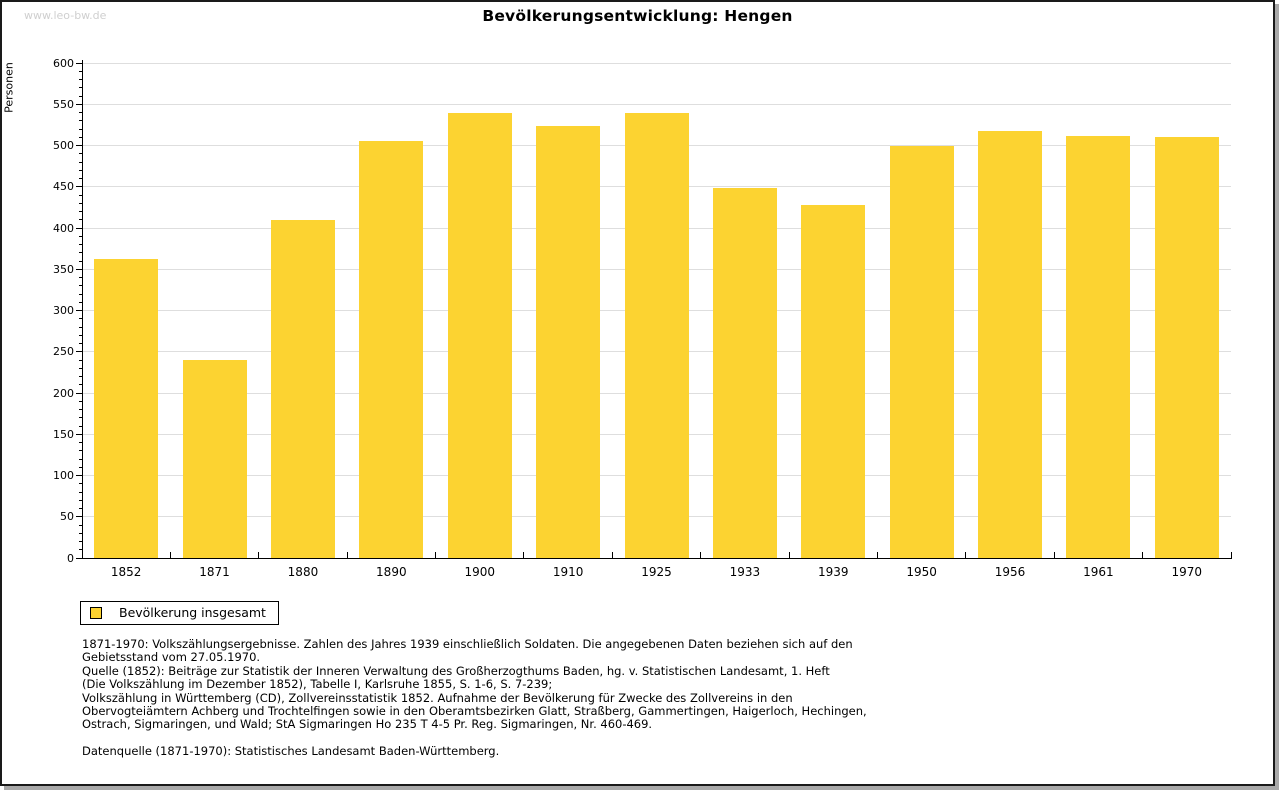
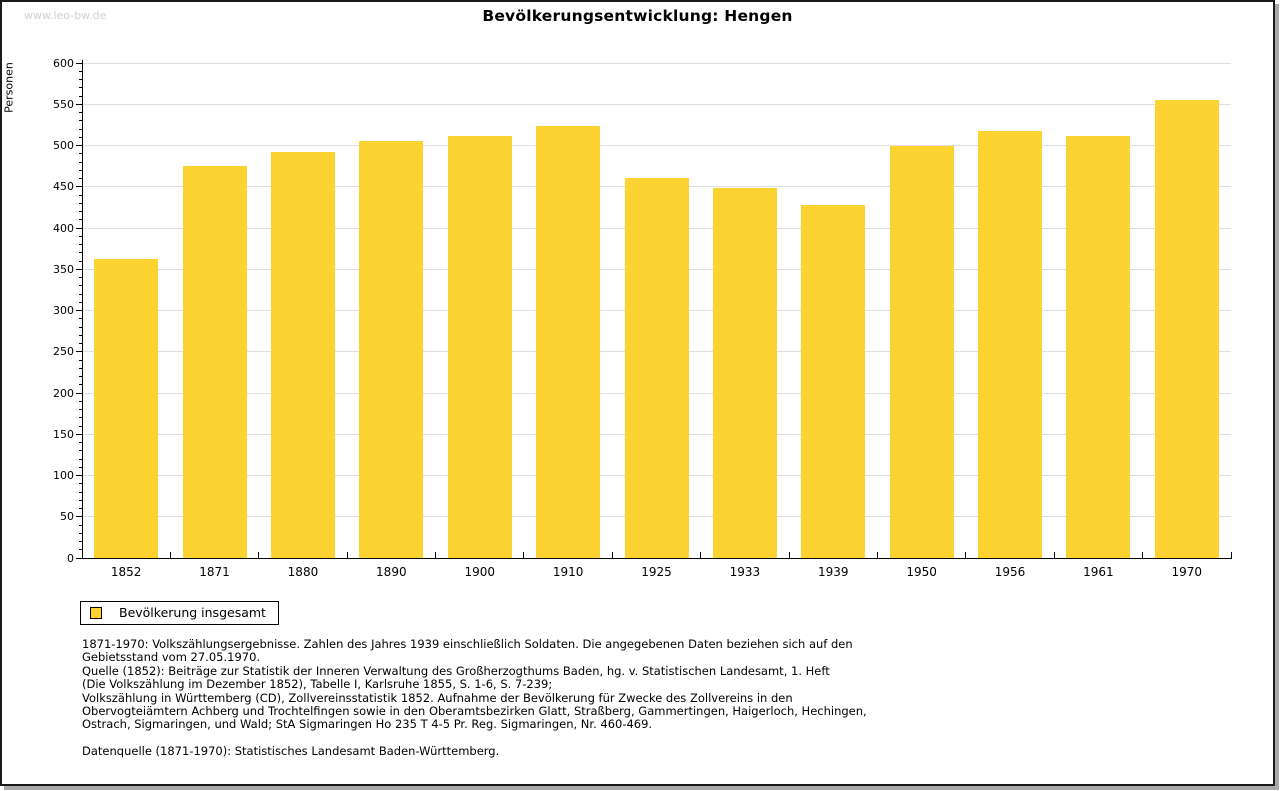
1871: 240 -> 480
1880: 410 -> 490
1900: 540 -> 510
1925: 540 -> 460
1970: 510 -> 560
